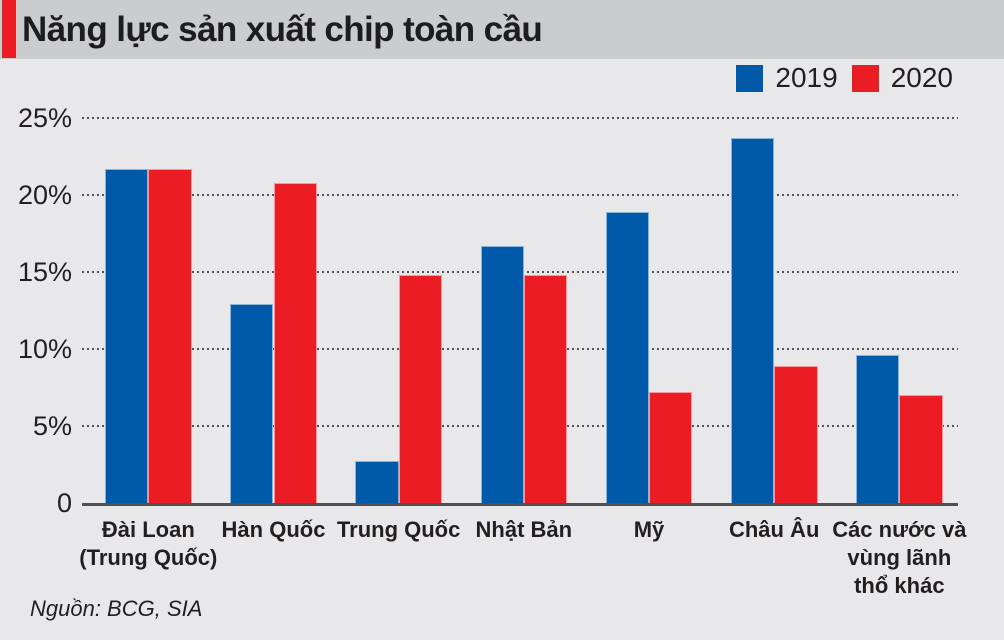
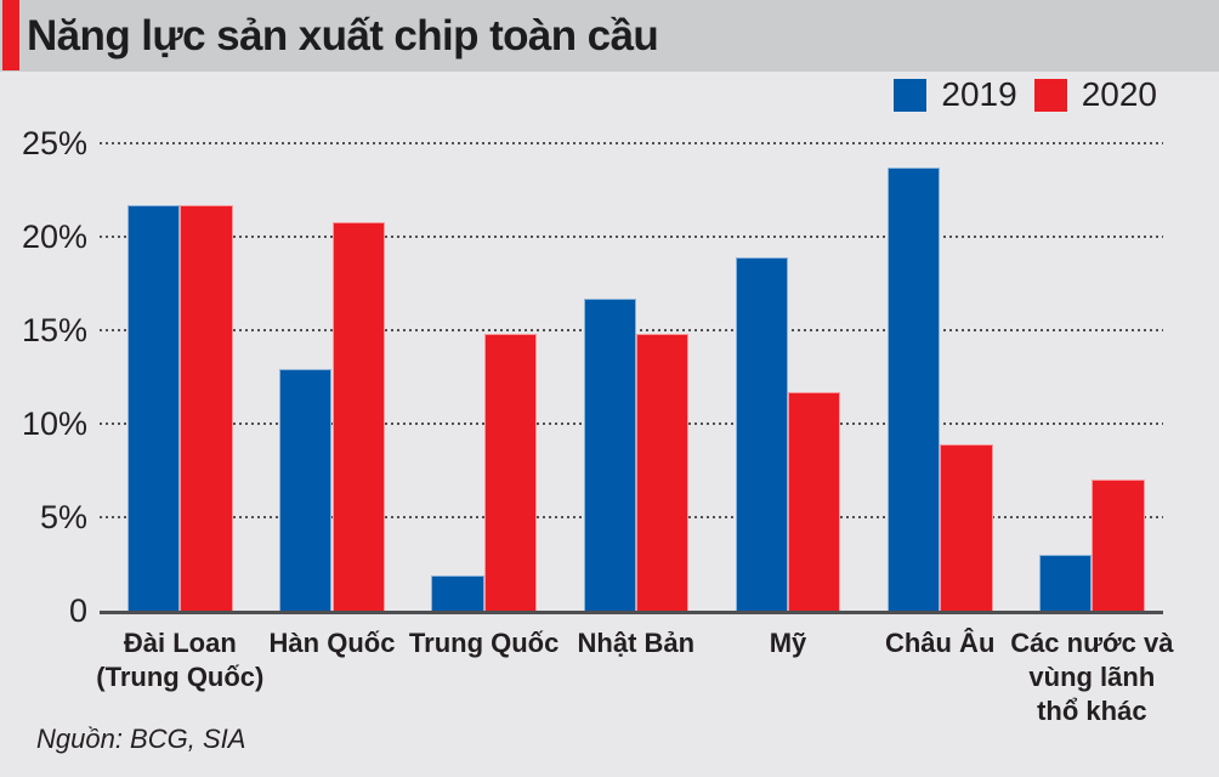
2019/Trung Quốc: 2.7% -> 1.9%
2020/Mỹ: 7.2% -> 11.7%
2019/Các nước và vùng lãnh thổ khác: 9.6% -> 3.0%
